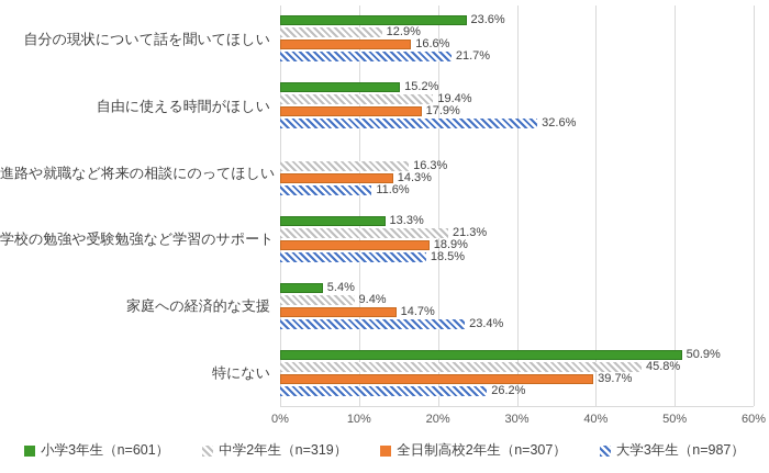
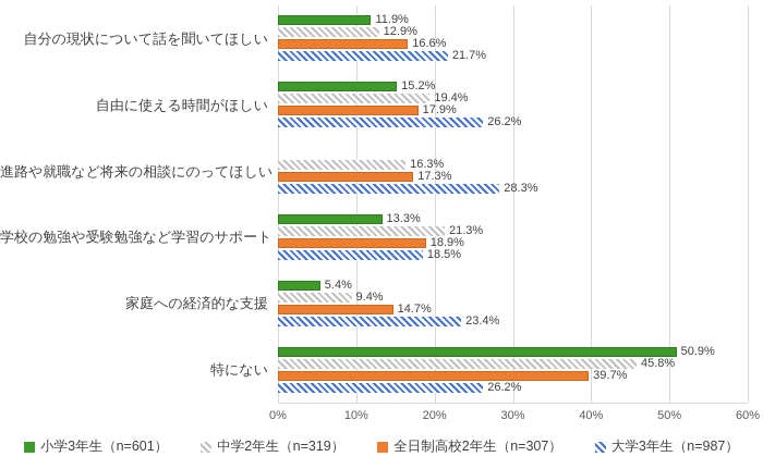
小学3年生（n=601）/自分の現状について話を聞いてほしい: 23.6% -> 11.9%
大学3年生（n=987）/自由に使える時間がほしい: 32.6% -> 26.2%
全日制高校2年生（n=307）/進路や就職など将来の相談にのってほしい: 14.3% -> 17.3%
大学3年生（n=987）/進路や就職など将来の相談にのってほしい: 11.6% -> 28.3%
